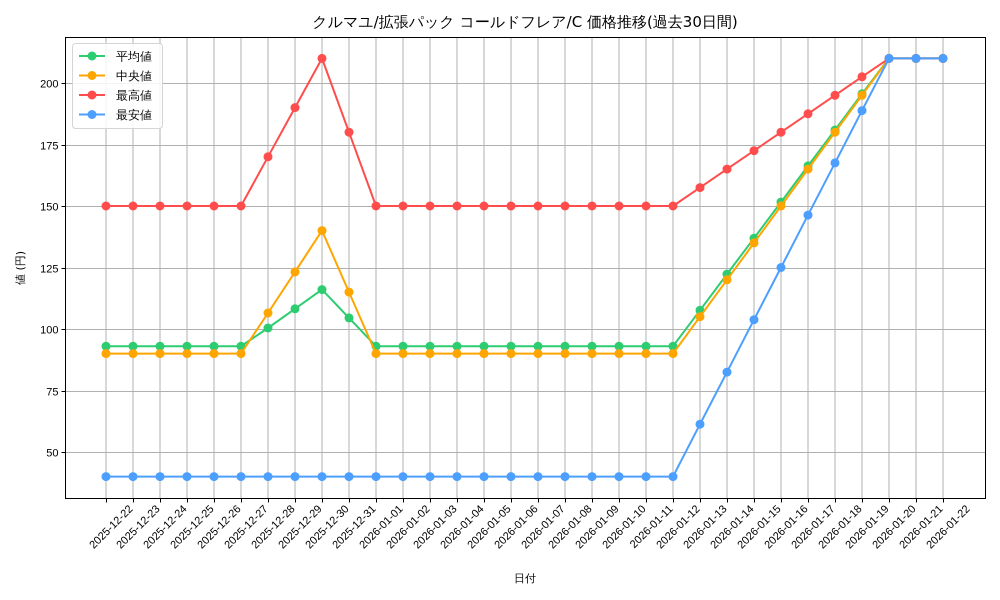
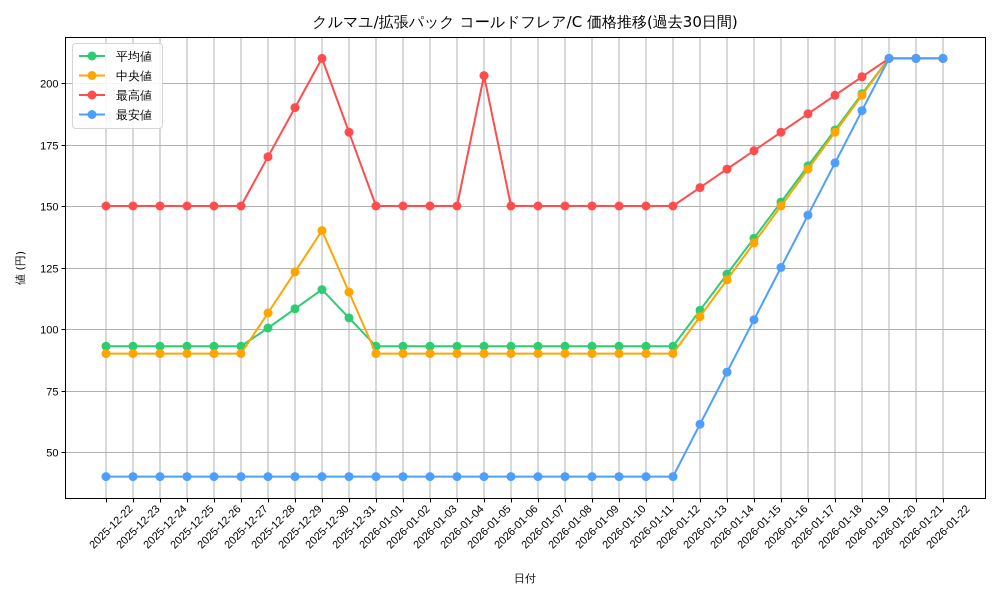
最高値/2026-01-05: 150 -> 203
